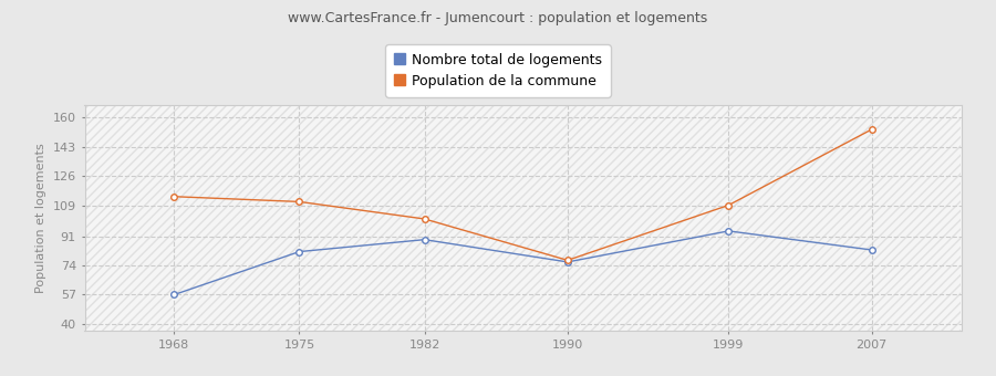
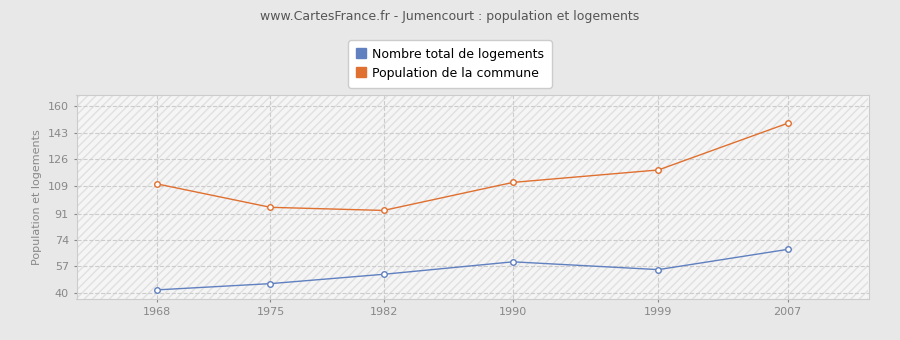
Nombre total de logements/1968: 57 -> 42
Population de la commune/1968: 114 -> 110
Nombre total de logements/1975: 82 -> 46
Population de la commune/1975: 111 -> 95
Nombre total de logements/1982: 89 -> 52
Population de la commune/1982: 101 -> 93
Nombre total de logements/1990: 76 -> 60
Population de la commune/1990: 77 -> 111
Nombre total de logements/1999: 94 -> 55
Population de la commune/1999: 109 -> 119
Nombre total de logements/2007: 83 -> 68
Population de la commune/2007: 153 -> 149
